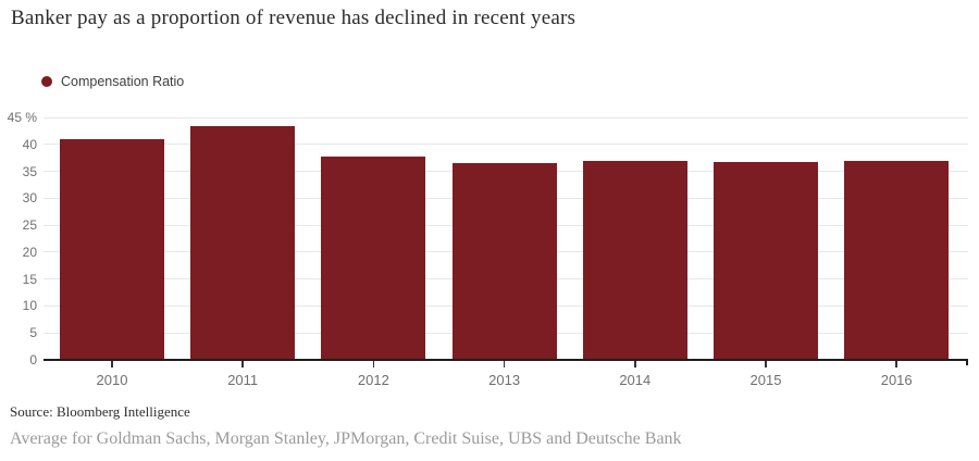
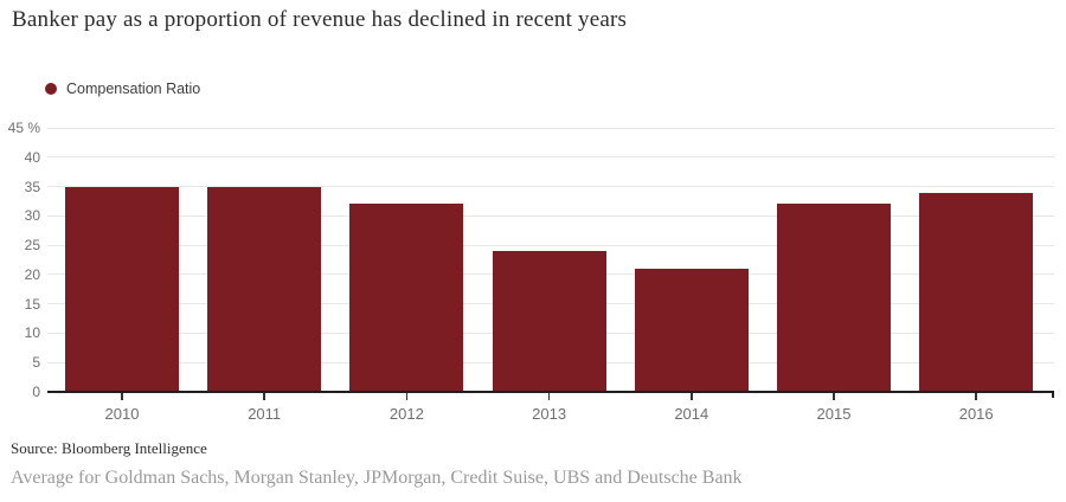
2010: 41% -> 35%
2011: 43% -> 35%
2012: 38% -> 32%
2013: 36% -> 24%
2014: 37% -> 21%
2015: 37% -> 32%
2016: 37% -> 34%
